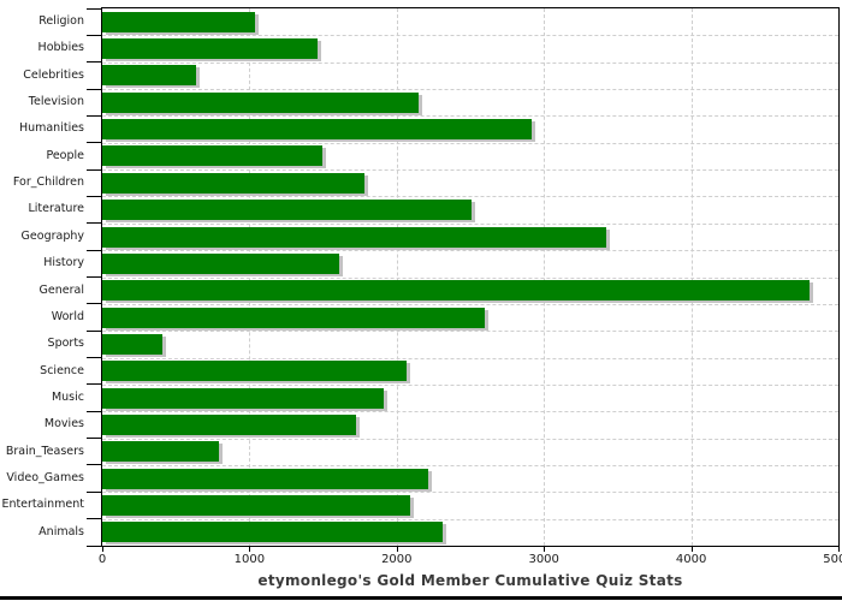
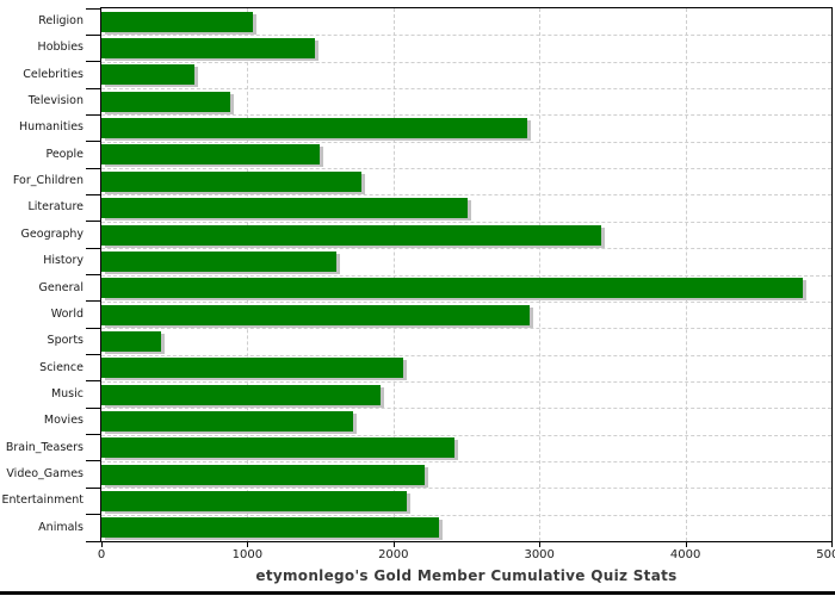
Television: 2150 -> 880
World: 2600 -> 2940
Brain_Teasers: 790 -> 2420
